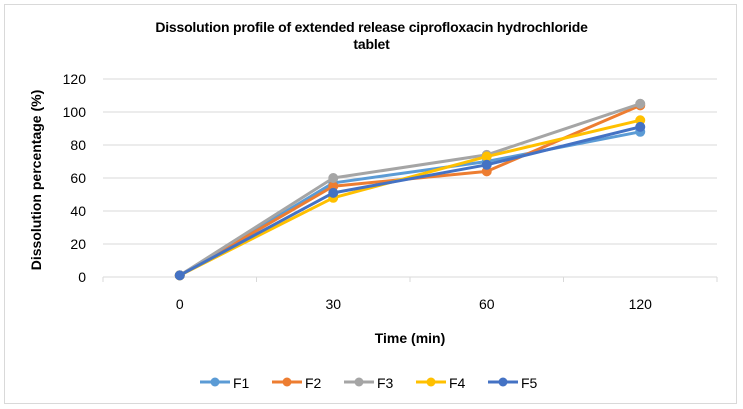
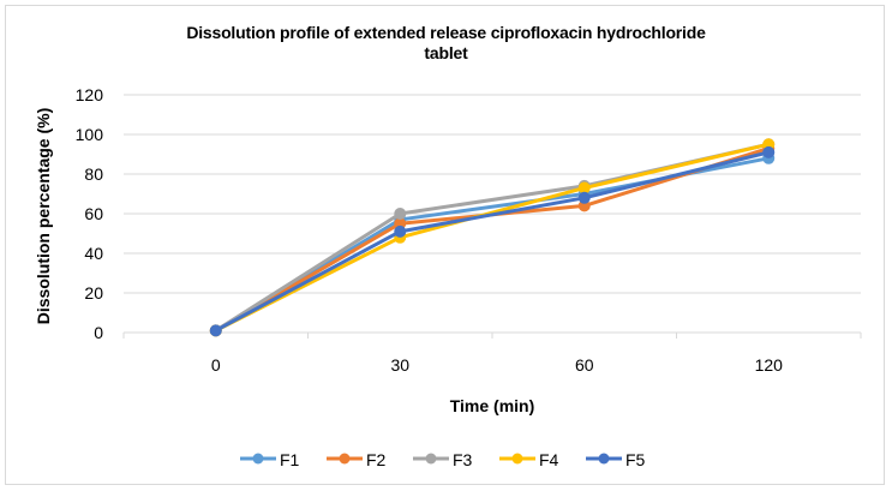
F2/120: 104 -> 93
F3/120: 105 -> 95
